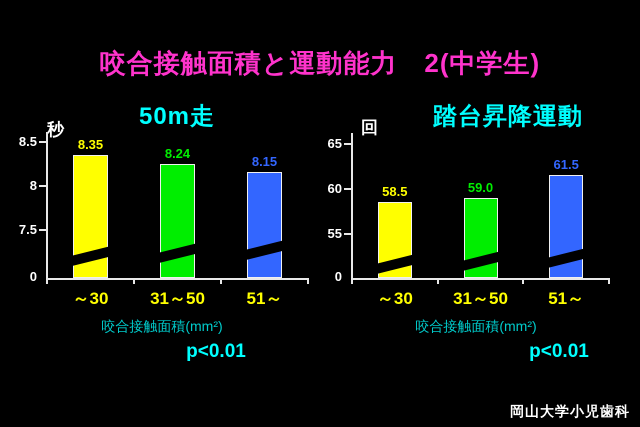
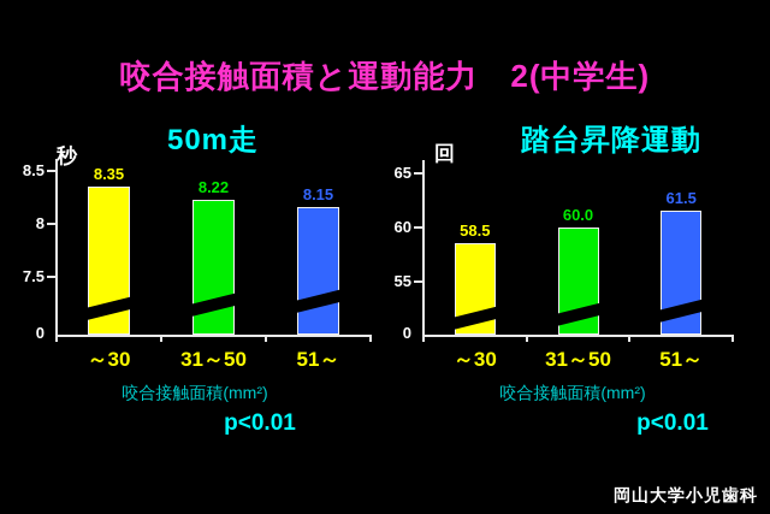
50m走/31～50: 8.24 -> 8.22
踏台昇降運動/31～50: 59.0 -> 60.0
